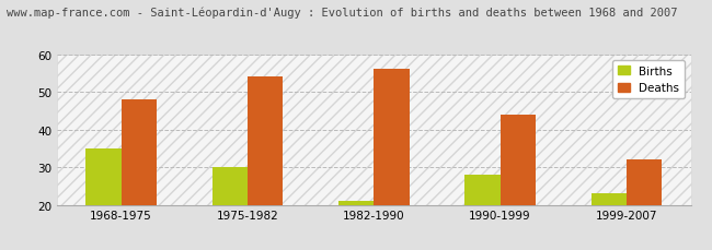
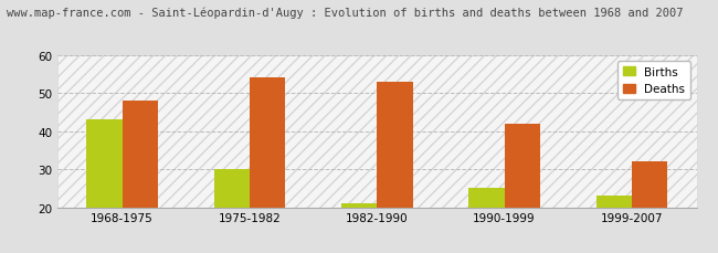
Births/1968-1975: 35 -> 43
Deaths/1982-1990: 56 -> 53
Births/1990-1999: 28 -> 25
Deaths/1990-1999: 44 -> 42
